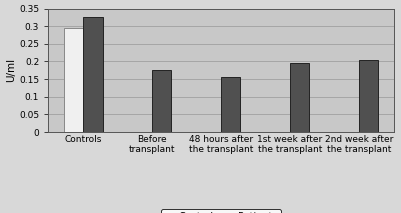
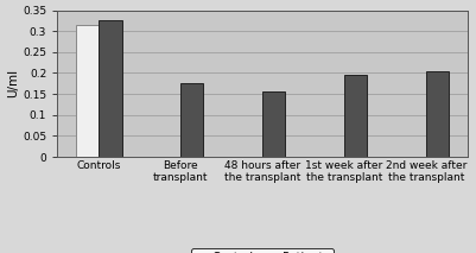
Controls/Controls: 0.295 -> 0.315
